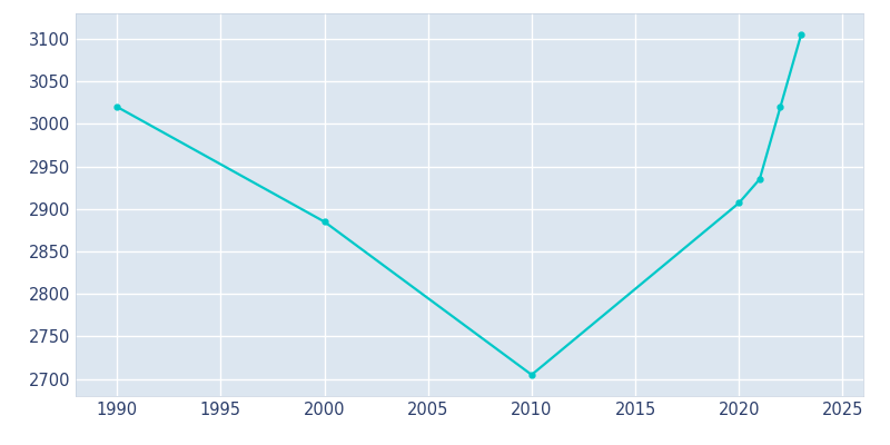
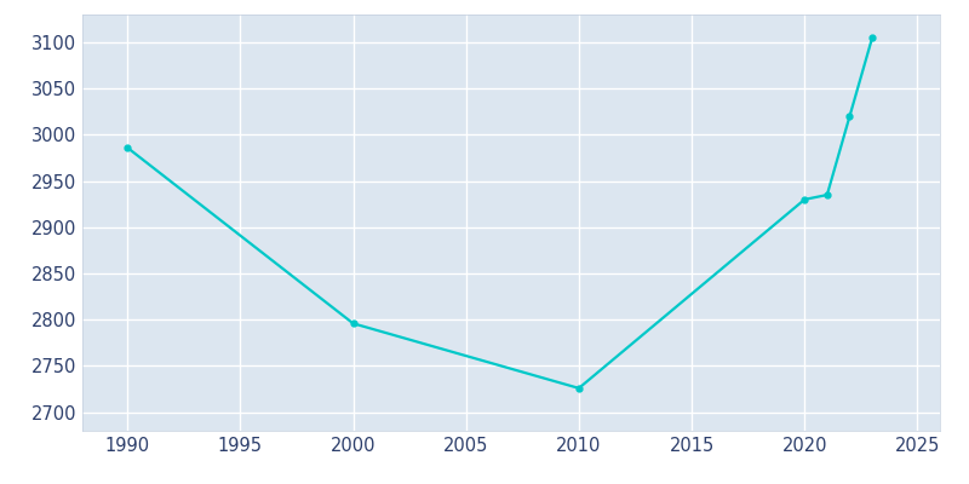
1990: 3020 -> 2986
2000: 2885 -> 2796
2010: 2705 -> 2726
2020: 2907 -> 2930
